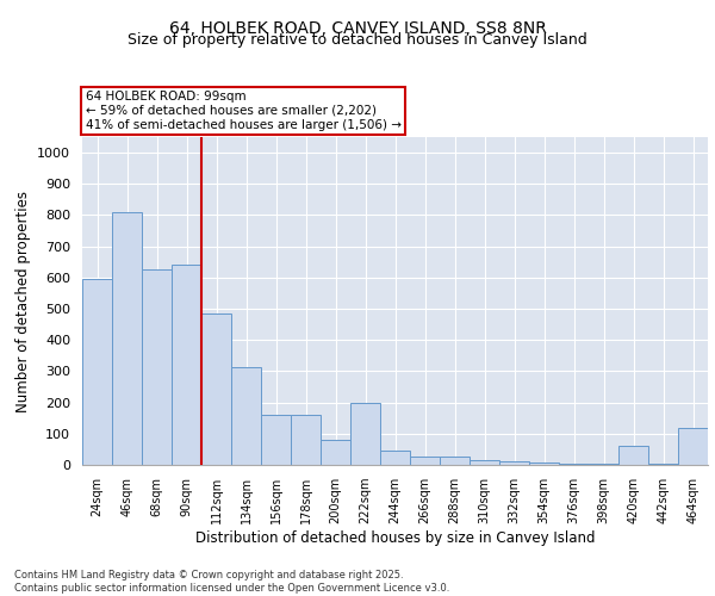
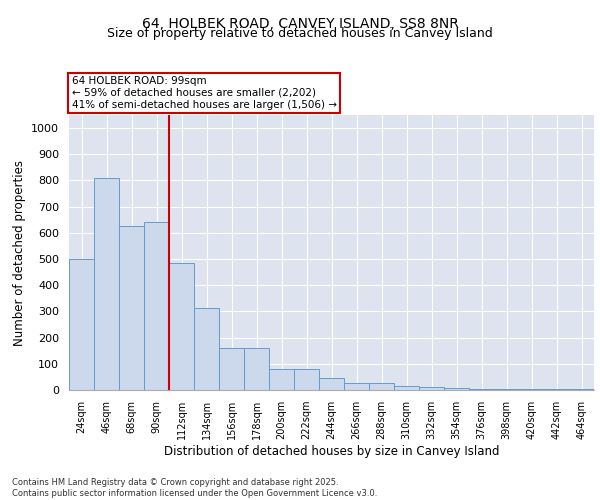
24sqm: 595 -> 500
222sqm: 200 -> 80
420sqm: 60 -> 2
464sqm: 120 -> 2
